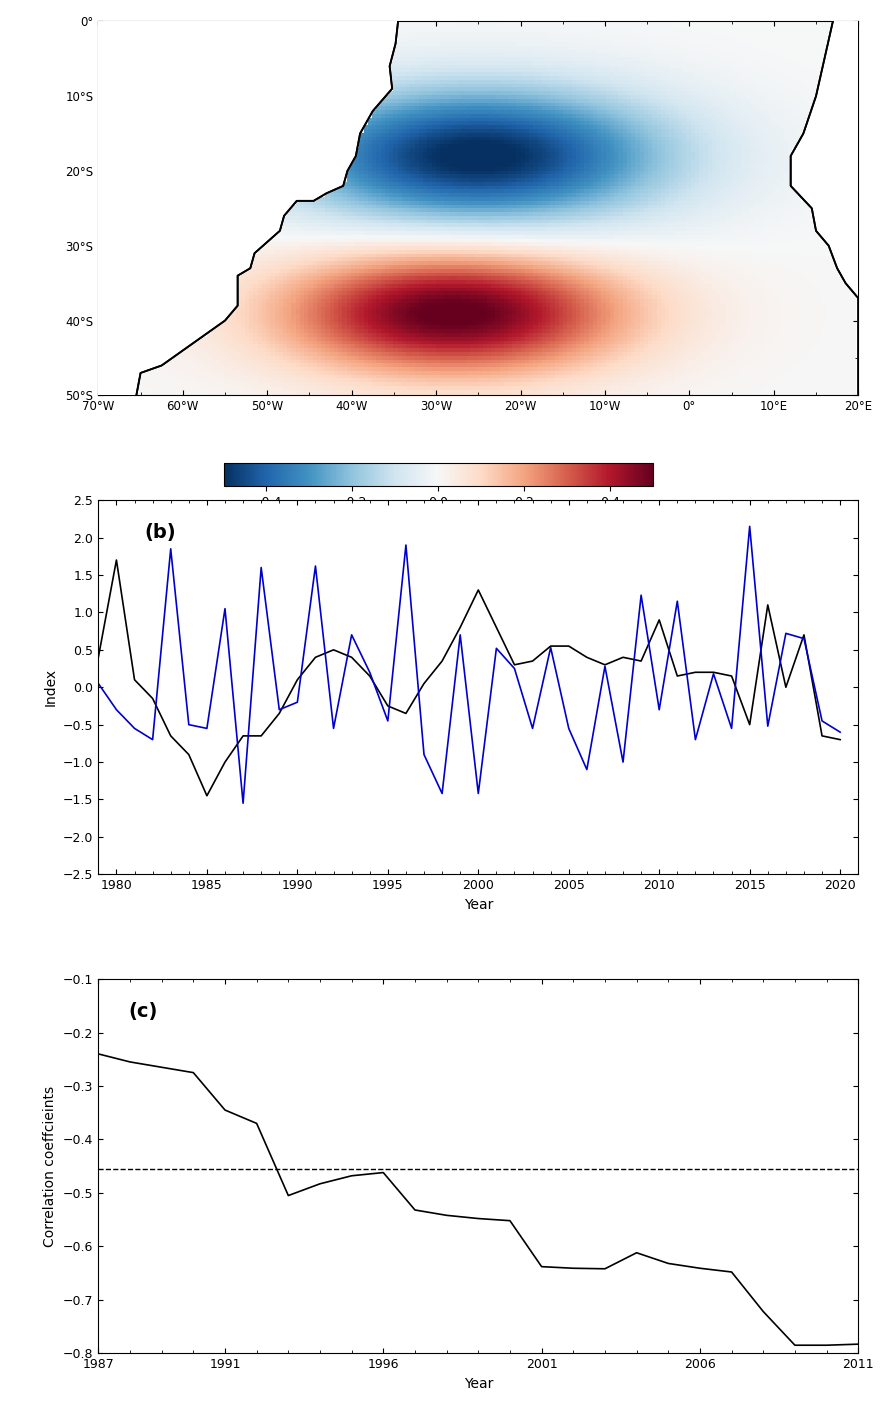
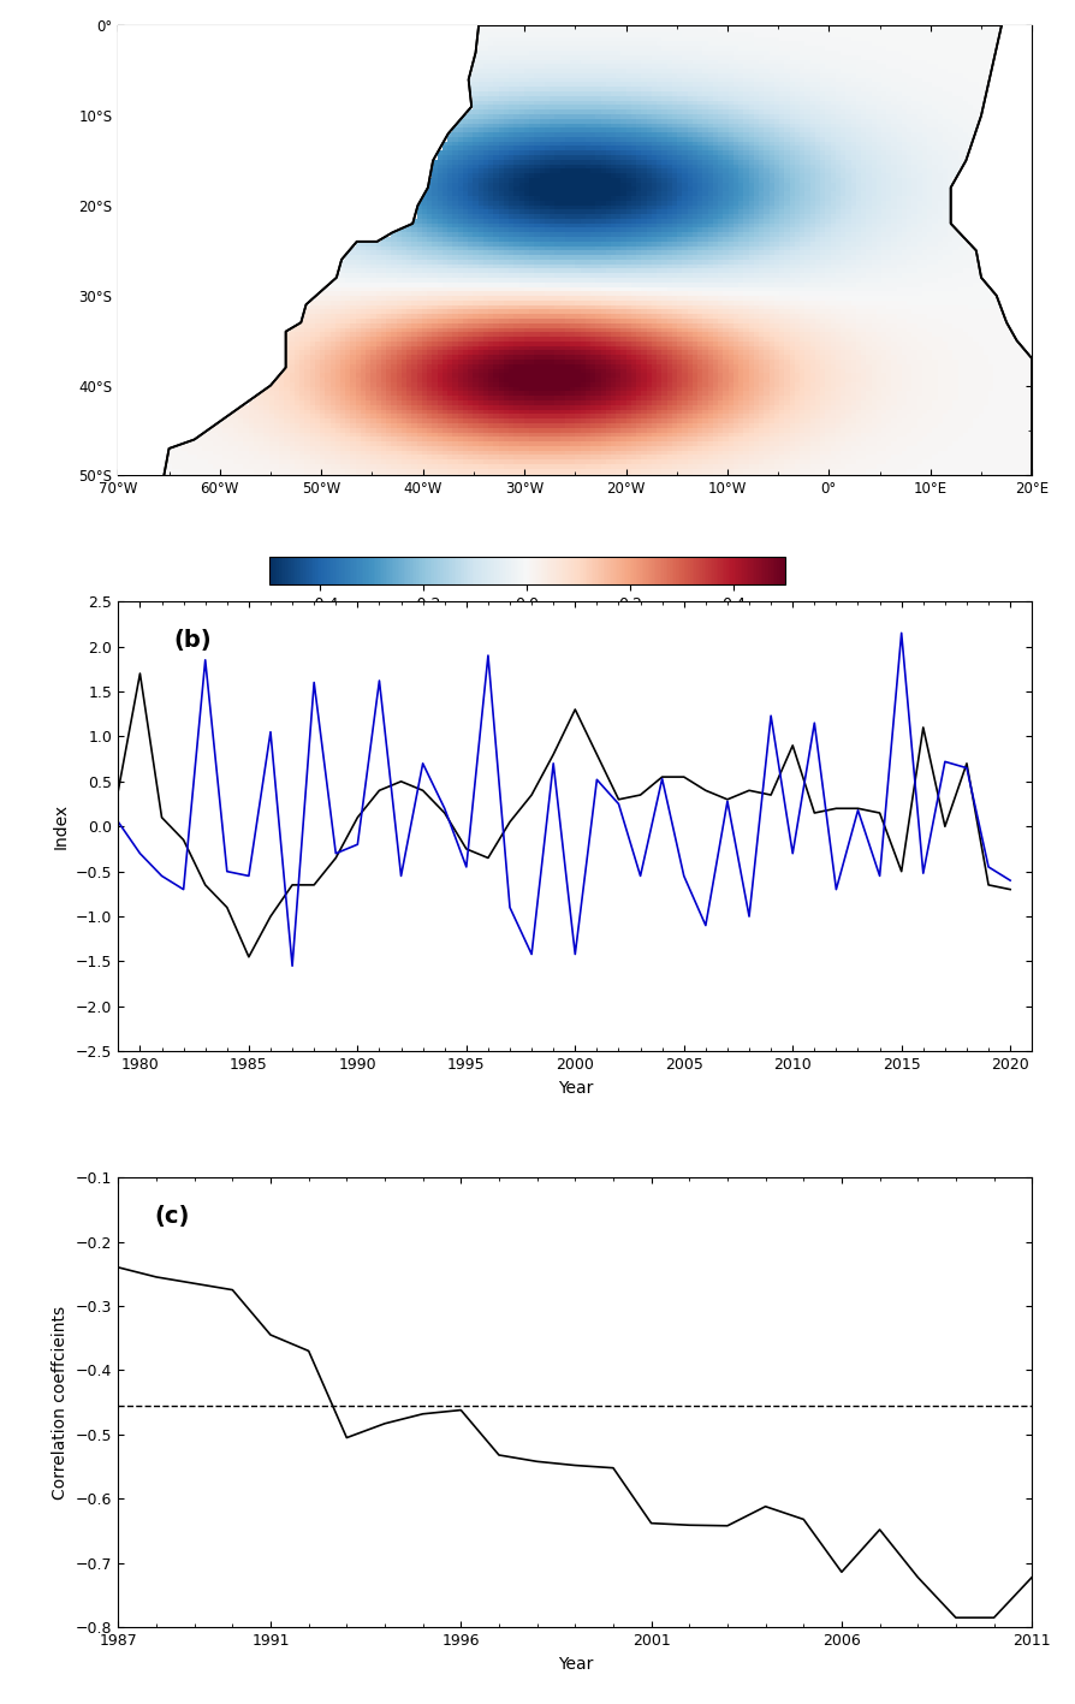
2006: -0.641 -> -0.714
2011: -0.783 -> -0.722
